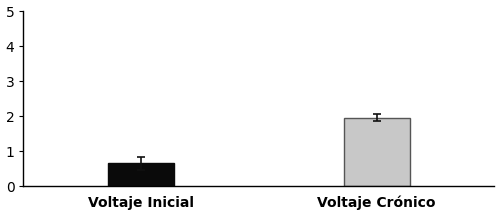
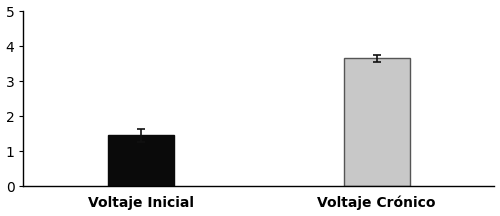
Voltaje Inicial: 0.65 -> 1.45
Voltaje Crónico: 1.95 -> 3.65
